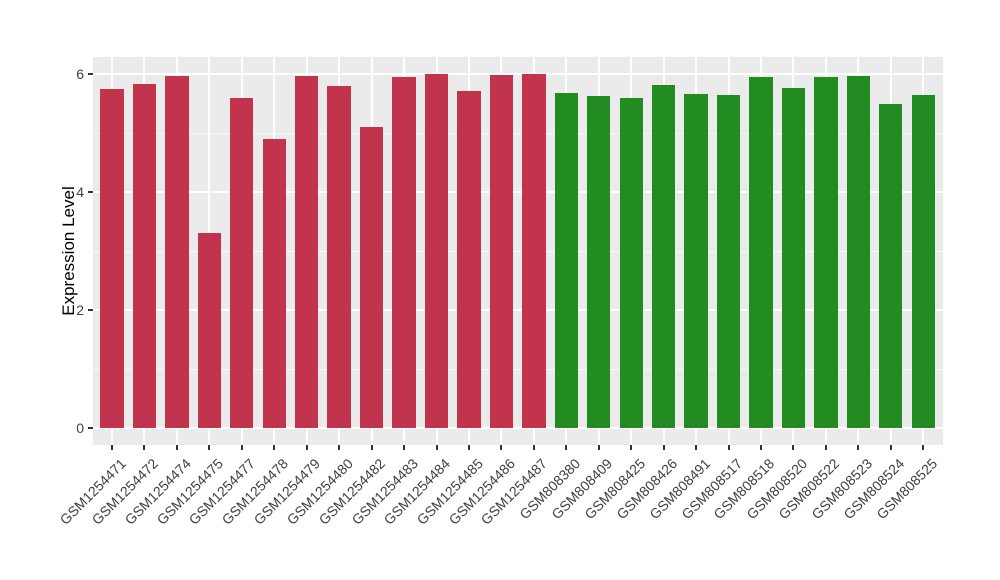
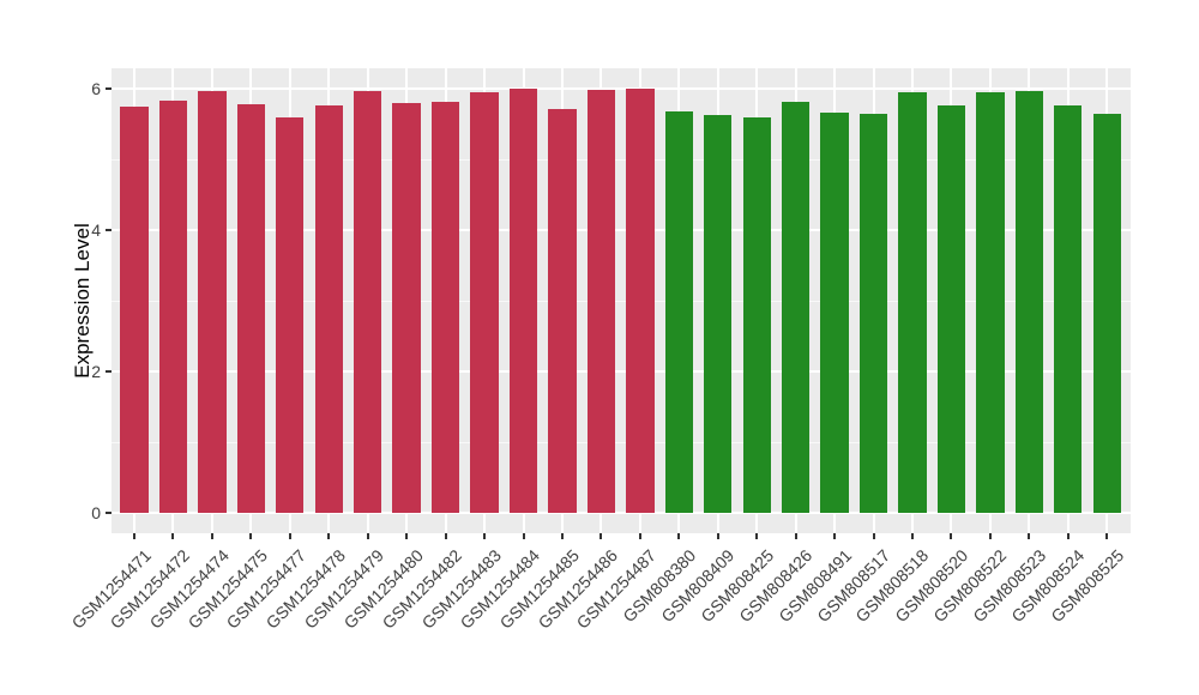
GSM1254475: 3.3 -> 5.8
GSM1254478: 4.9 -> 5.8
GSM1254482: 5.1 -> 5.8
GSM808524: 5.5 -> 5.8
